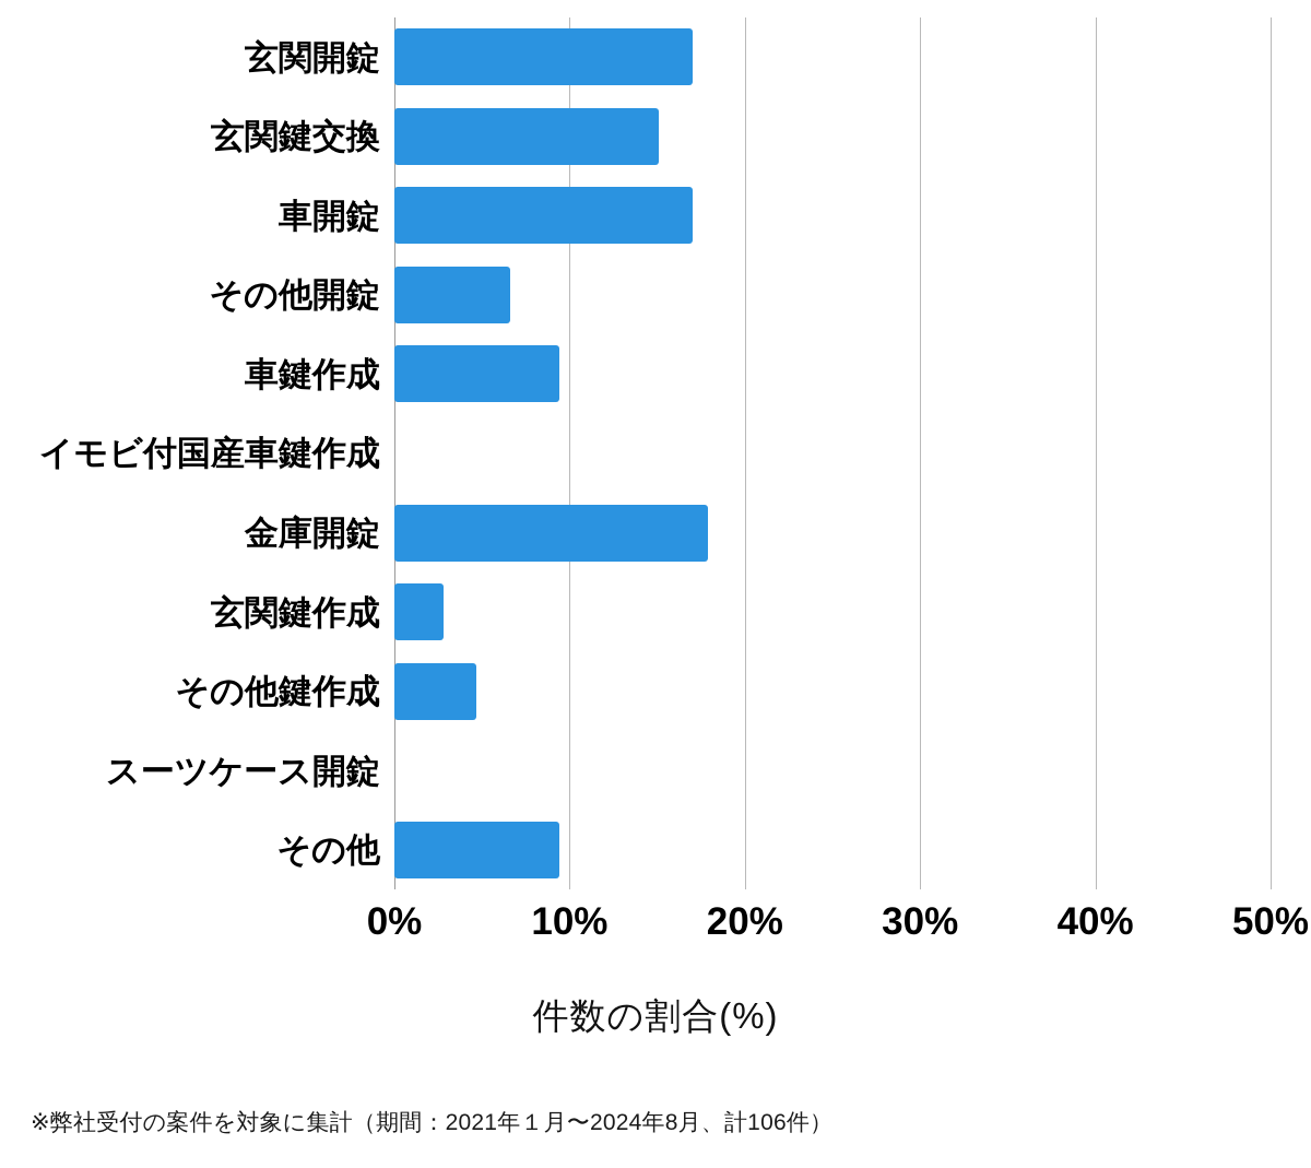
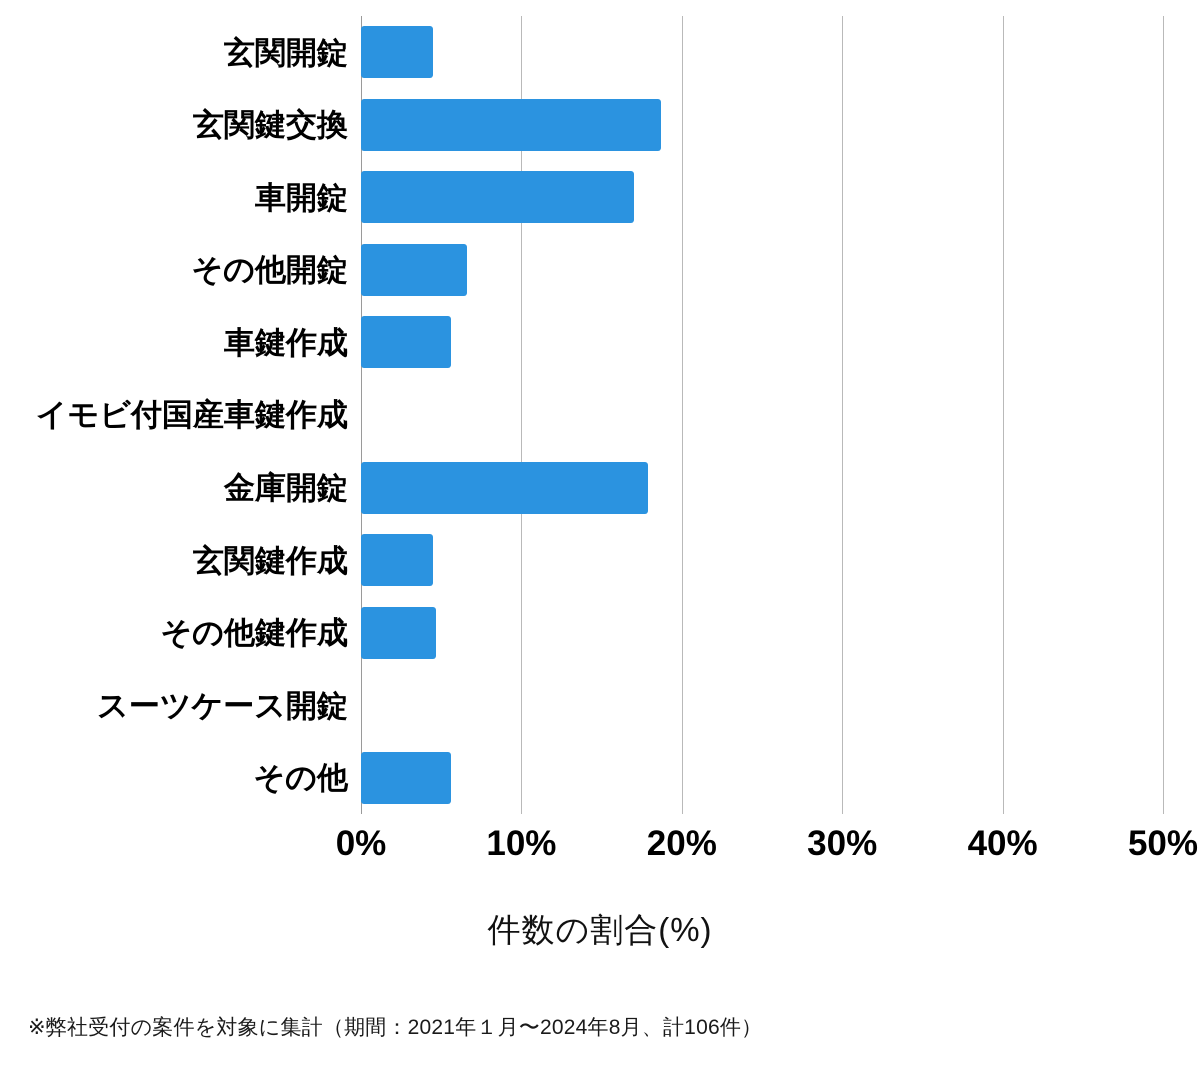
玄関開錠: 17.0% -> 4.5%
玄関鍵交換: 15.1% -> 18.7%
車鍵作成: 9.4% -> 5.6%
玄関鍵作成: 2.8% -> 4.5%
その他: 9.4% -> 5.6%
